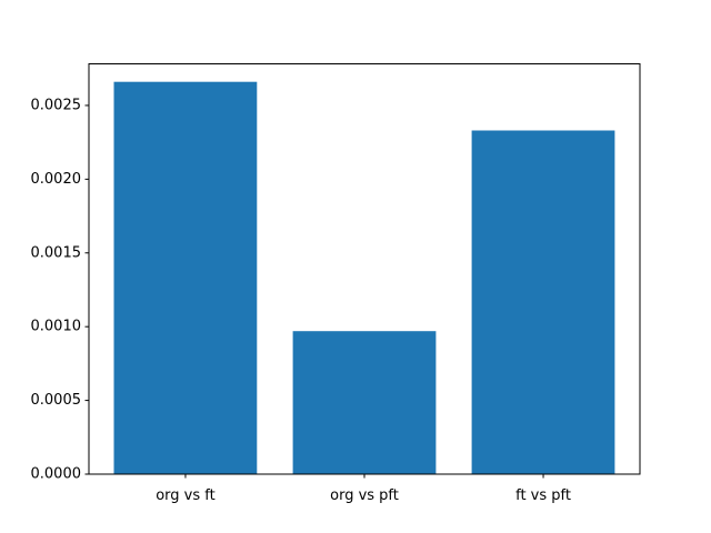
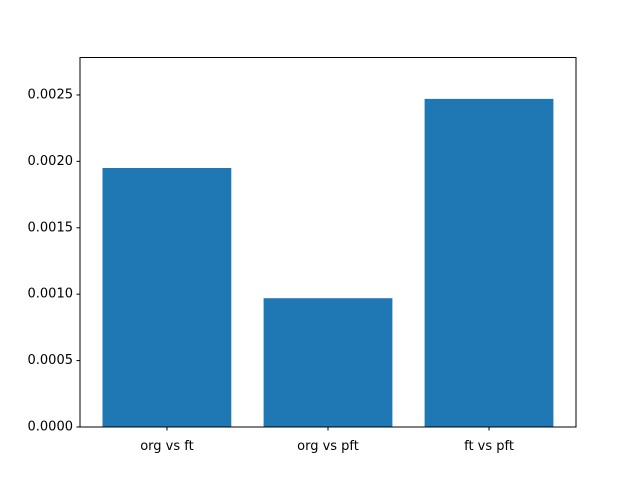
org vs ft: 0.00266 -> 0.00195
ft vs pft: 0.00233 -> 0.00247
